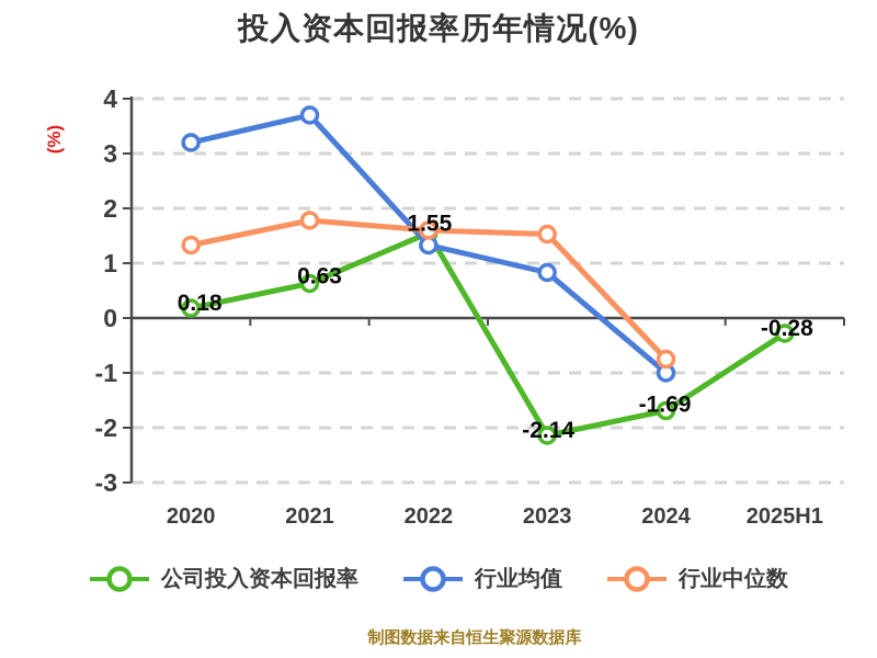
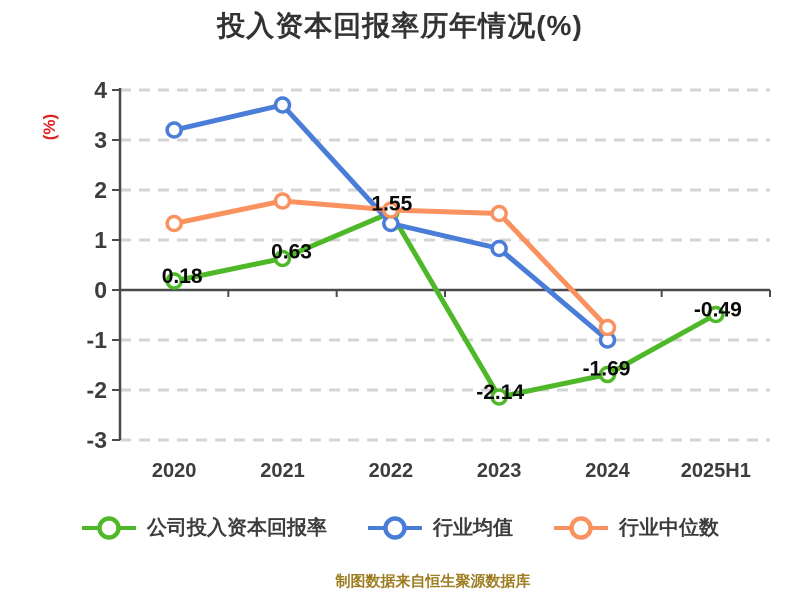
公司投入资本回报率/2025H1: -0.28 -> -0.49
